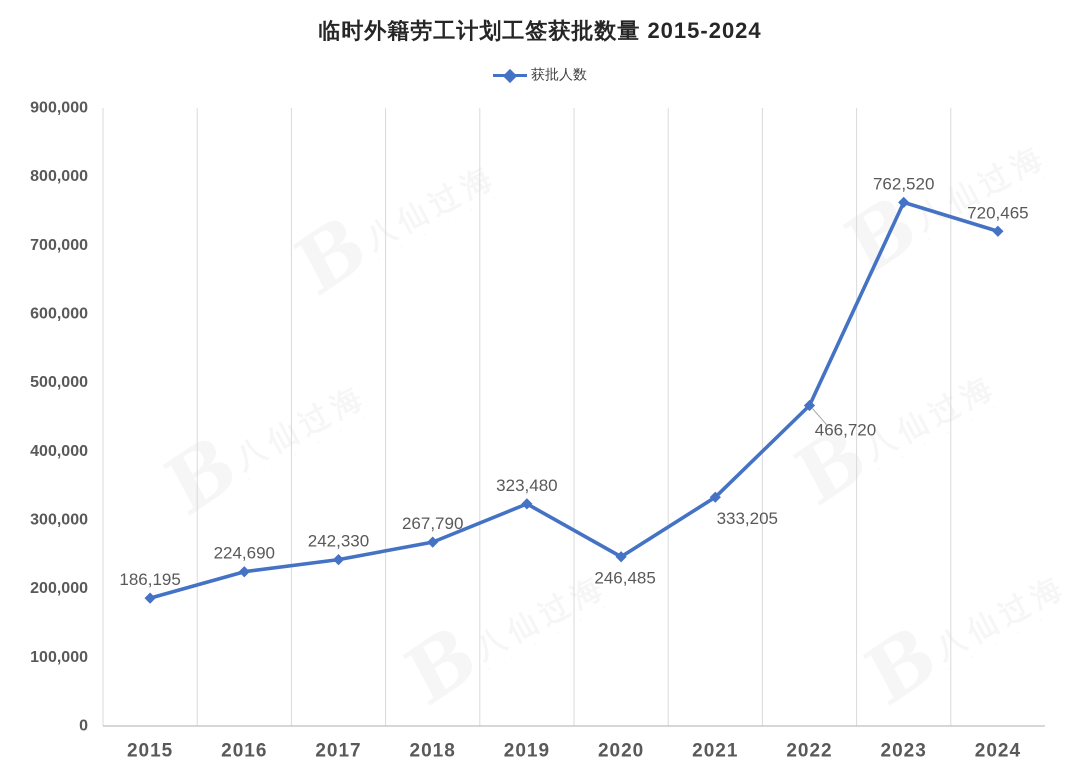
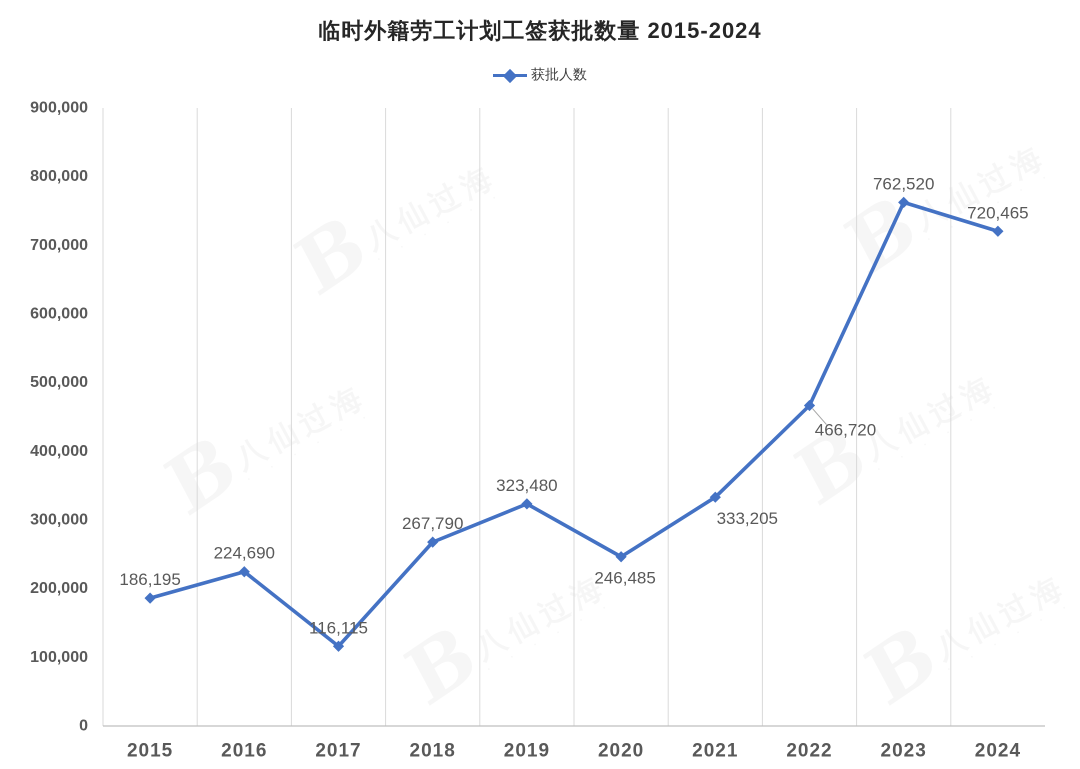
2017: 242,330 -> 116,115
